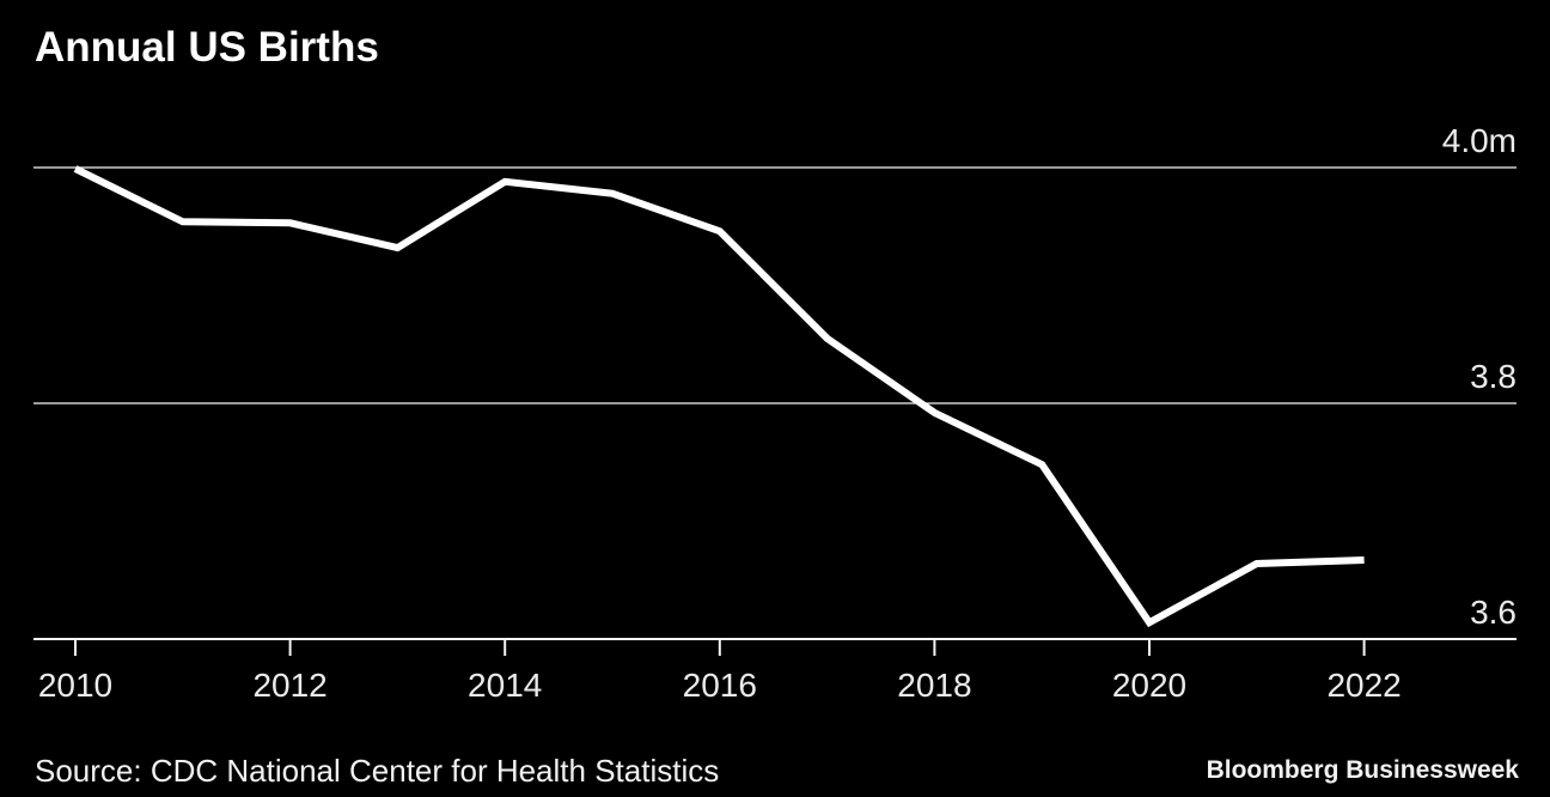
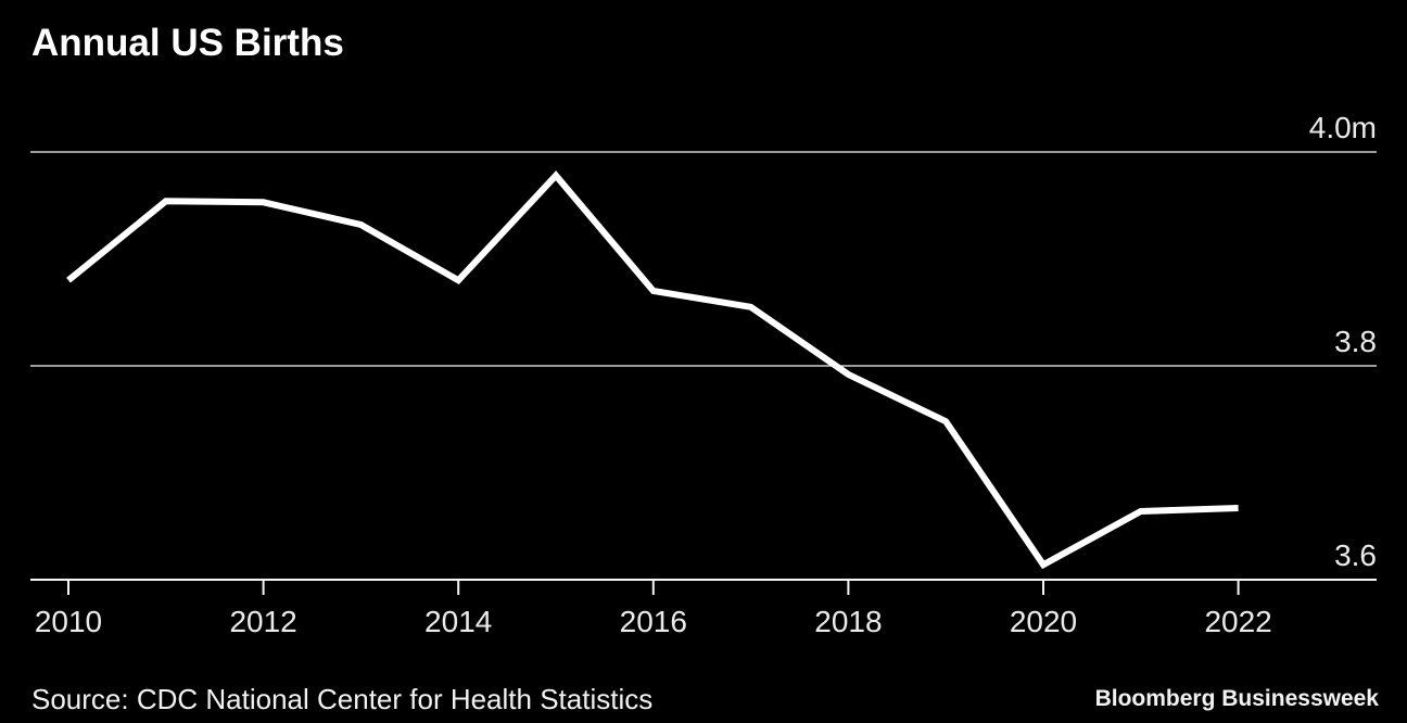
2010: 4.00m -> 3.88m
2014: 3.99m -> 3.88m
2016: 3.95m -> 3.87m
